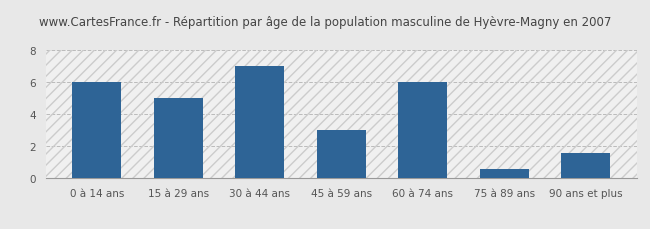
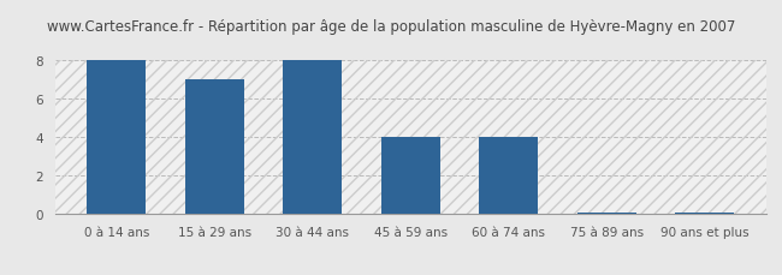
0 à 14 ans: 6.0 -> 8.0
15 à 29 ans: 5.0 -> 7.0
30 à 44 ans: 7.0 -> 8.0
45 à 59 ans: 3.0 -> 4.0
60 à 74 ans: 6.0 -> 4.0
75 à 89 ans: 0.6 -> 0.1
90 ans et plus: 1.6 -> 0.1
